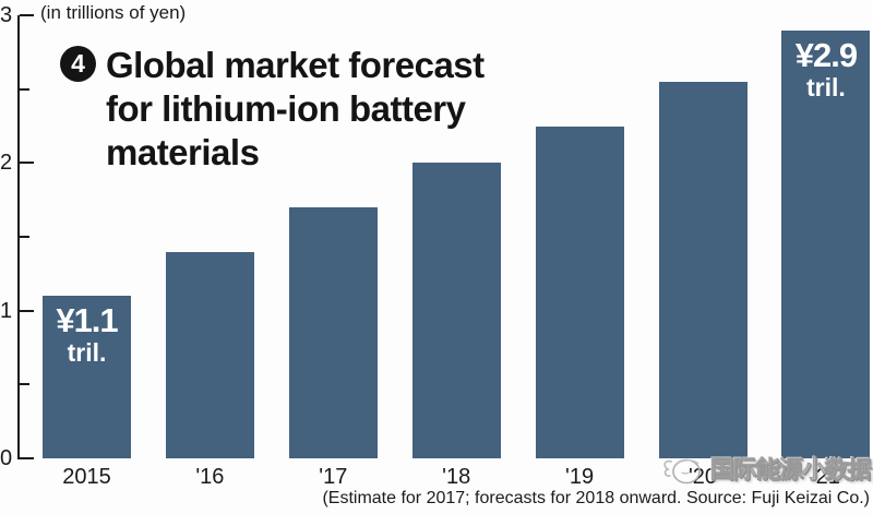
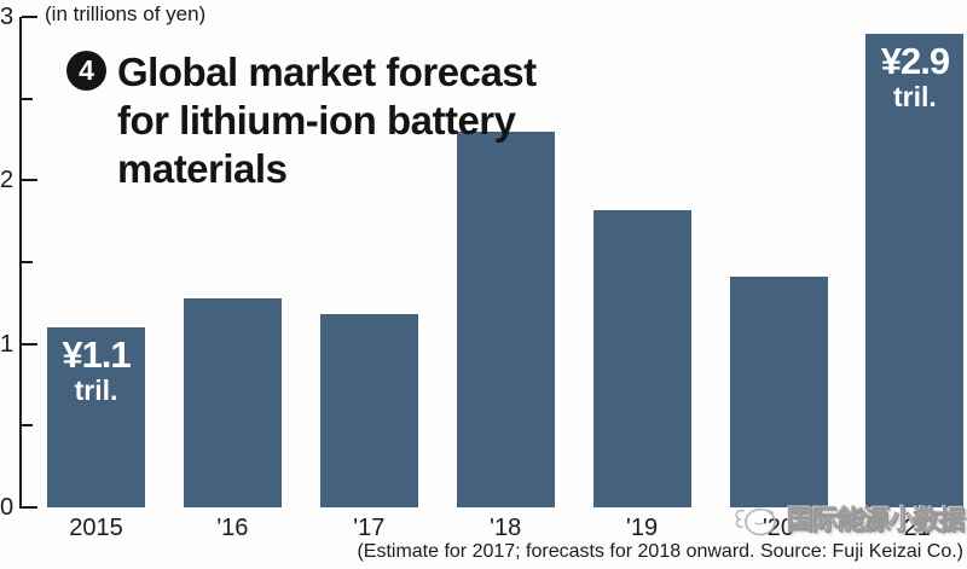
'16: 1.40 -> 1.28
'17: 1.70 -> 1.18
'18: 2.00 -> 2.30
'19: 2.25 -> 1.82
'20: 2.55 -> 1.41
